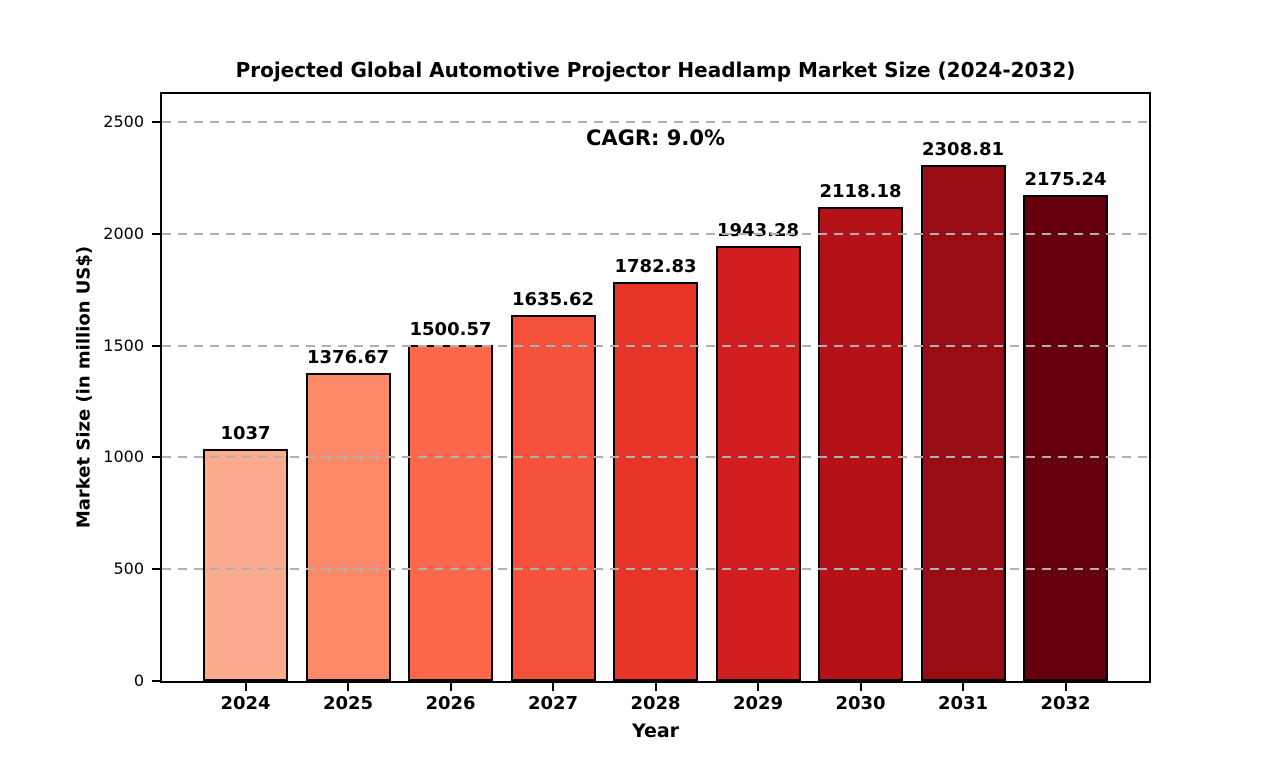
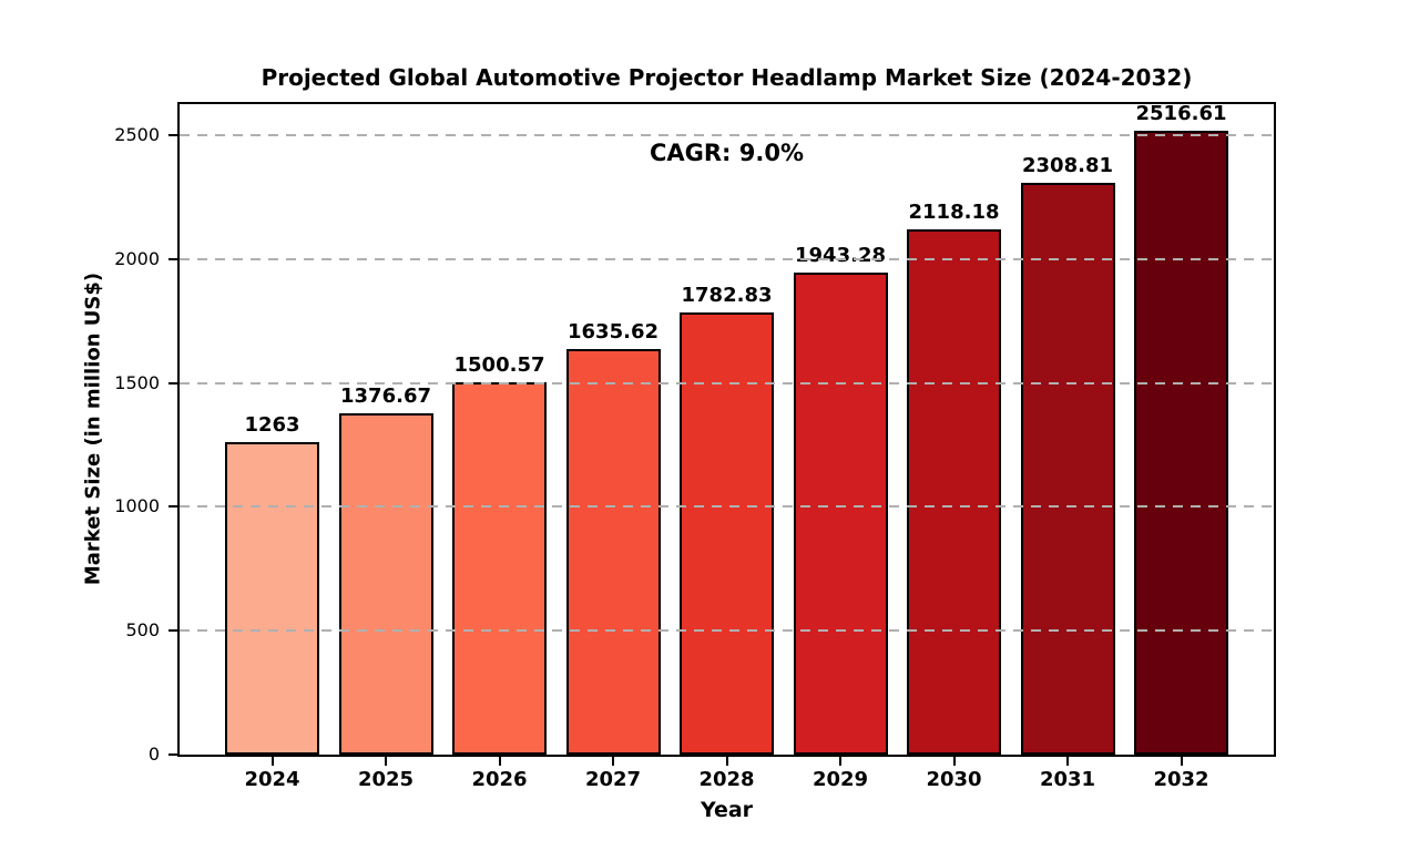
2024: 1037 -> 1263
2032: 2175.24 -> 2516.61
